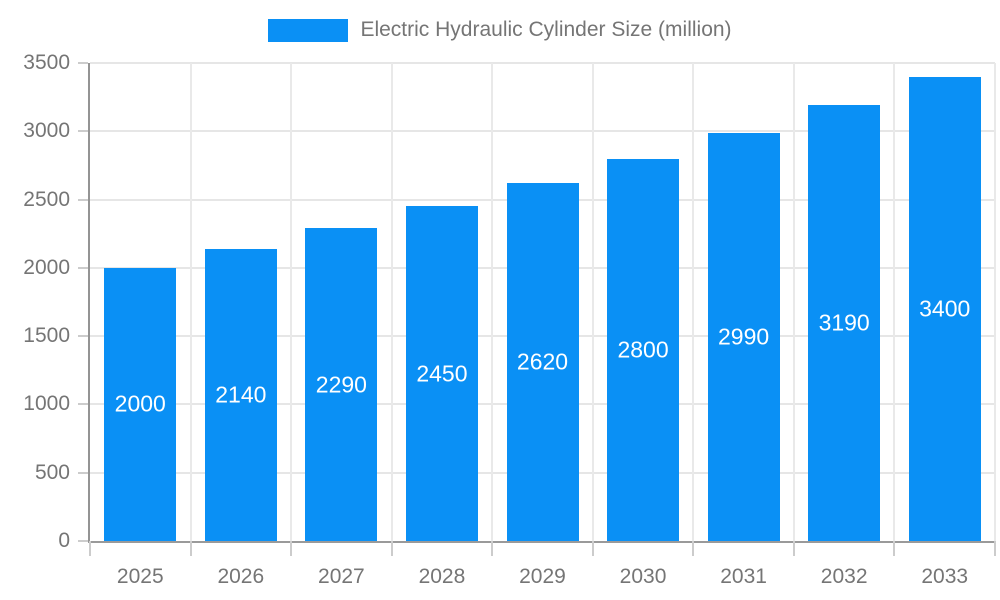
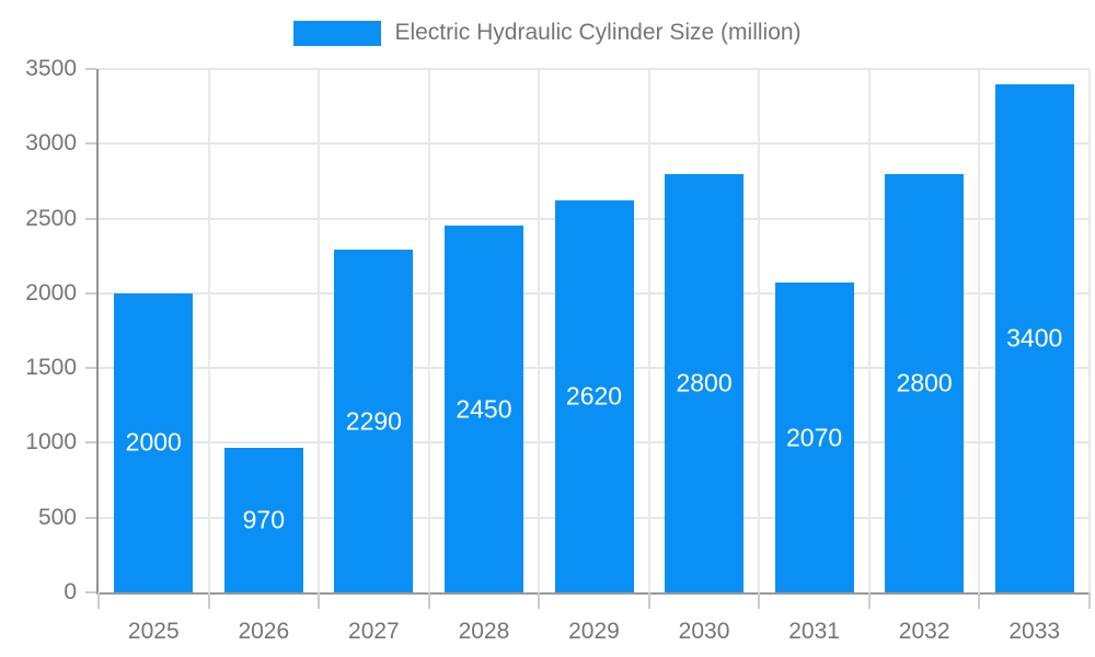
2026: 2140 -> 970
2031: 2990 -> 2070
2032: 3190 -> 2800
